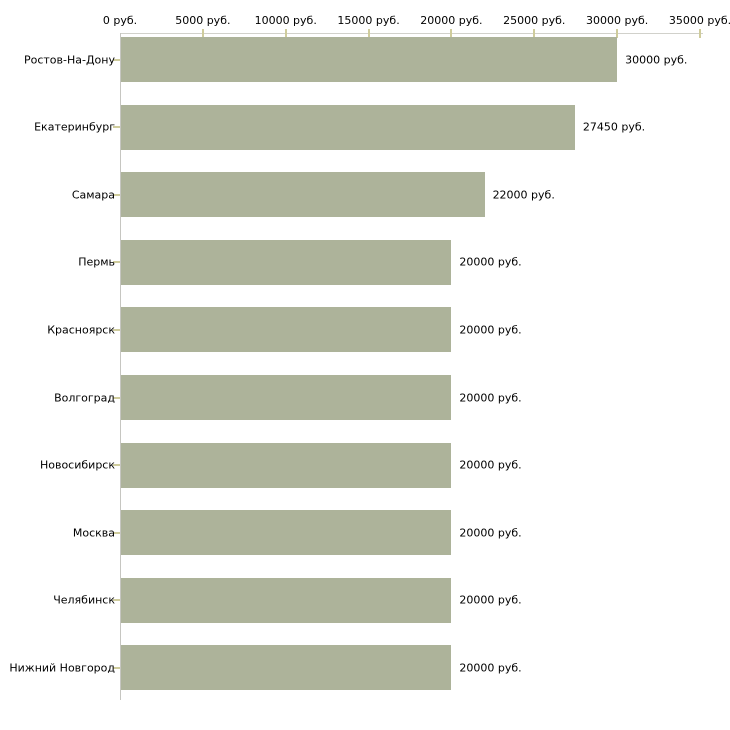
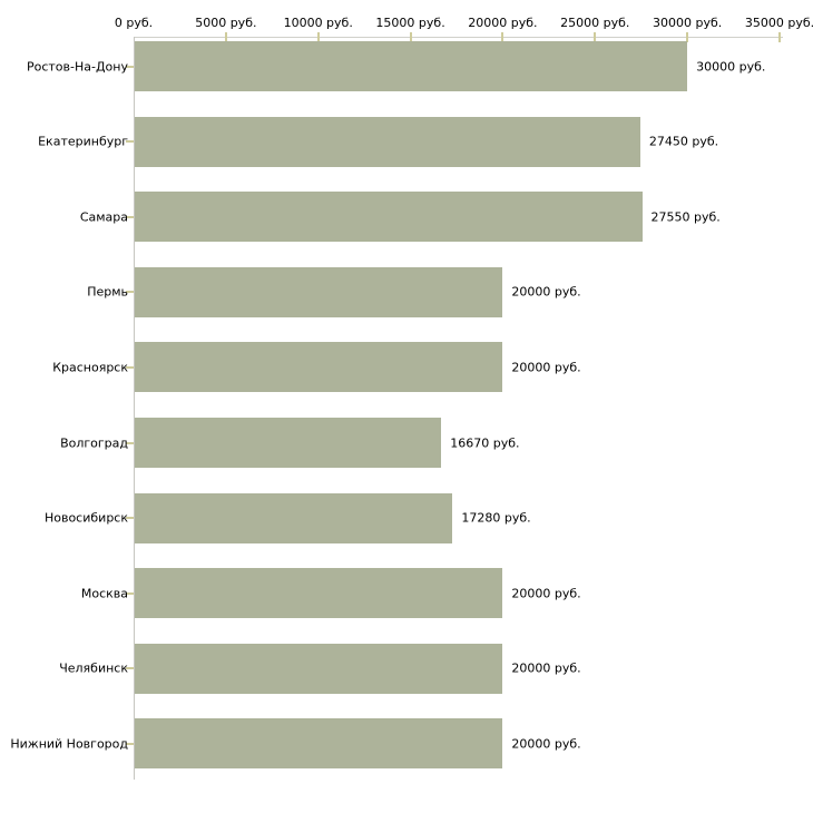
Самара: 22000 -> 27550
Волгоград: 20000 -> 16670
Новосибирск: 20000 -> 17280
